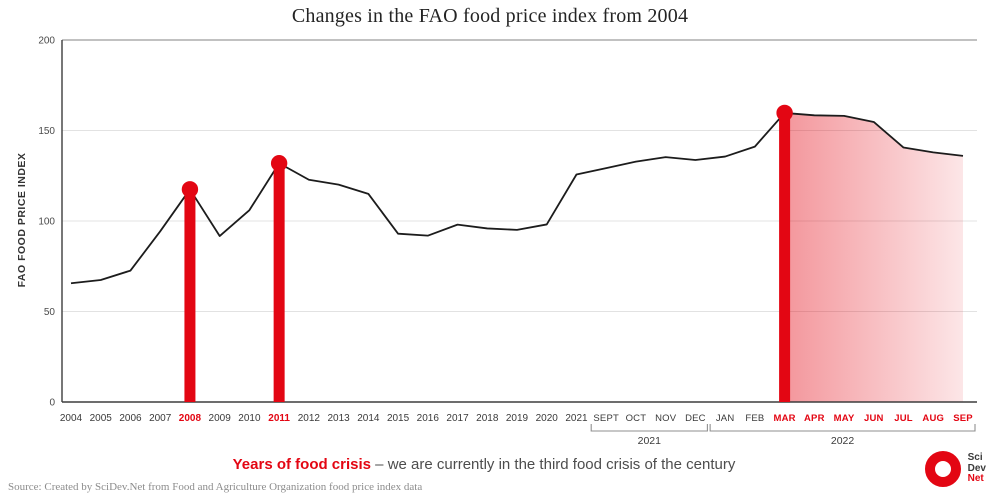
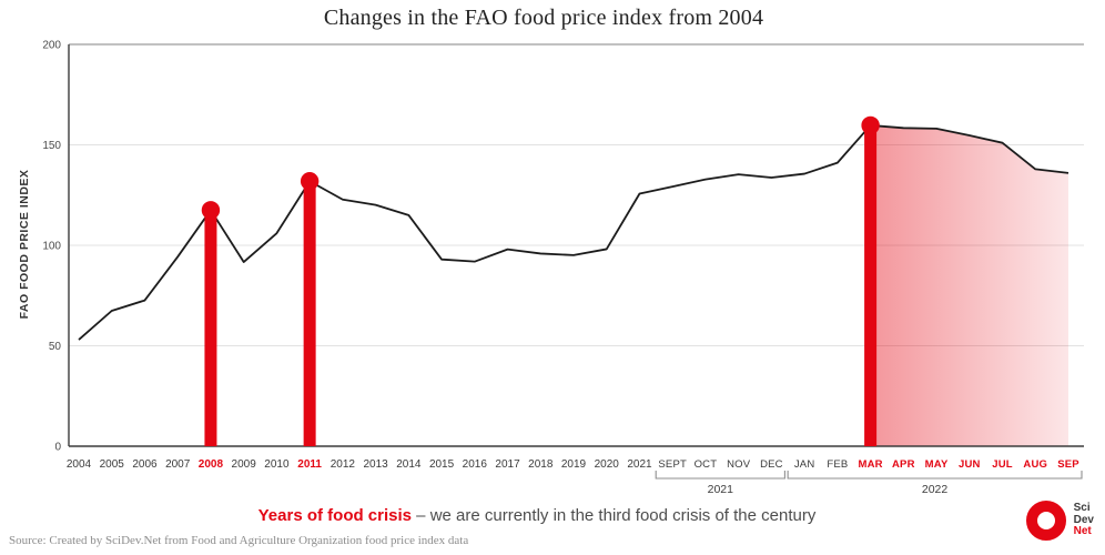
2004: 66 -> 53
JUL: 141 -> 151
